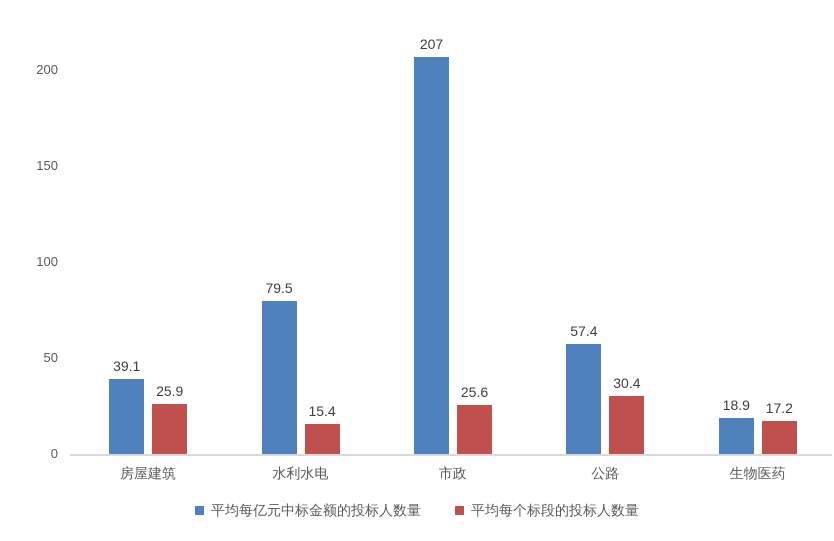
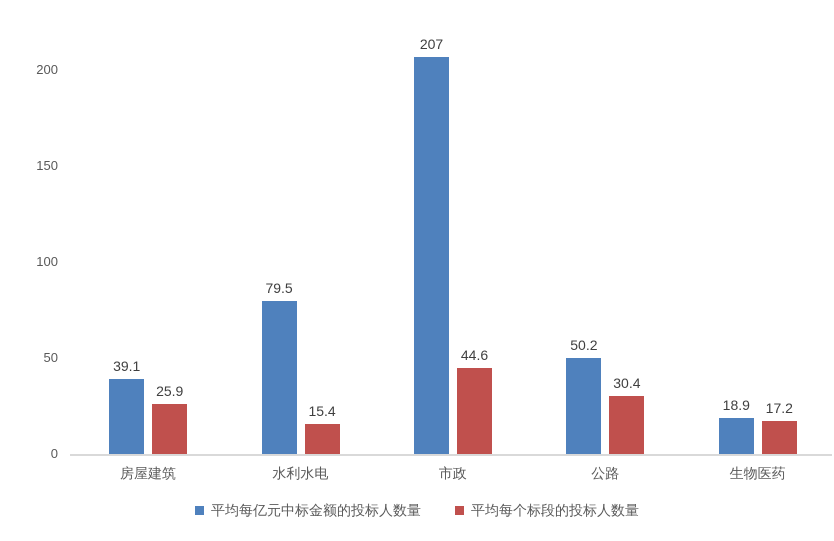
平均每个标段的投标人数量/市政: 25.6 -> 44.6
平均每亿元中标金额的投标人数量/公路: 57.4 -> 50.2
